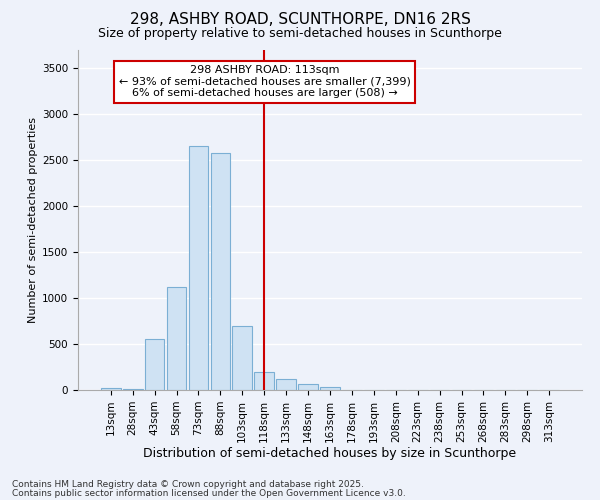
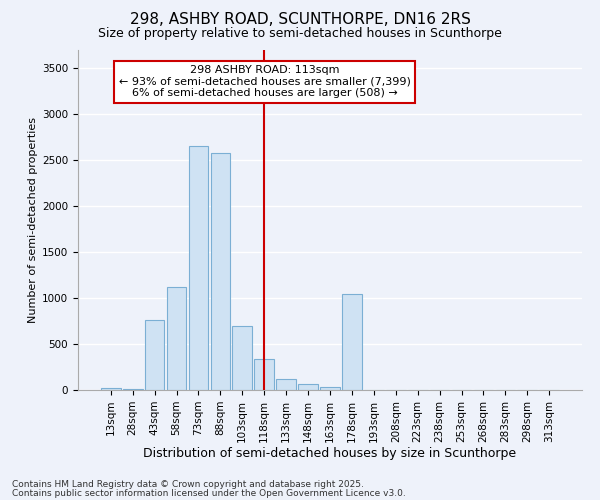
43sqm: 560 -> 760
118sqm: 200 -> 340
178sqm: 0 -> 1040
